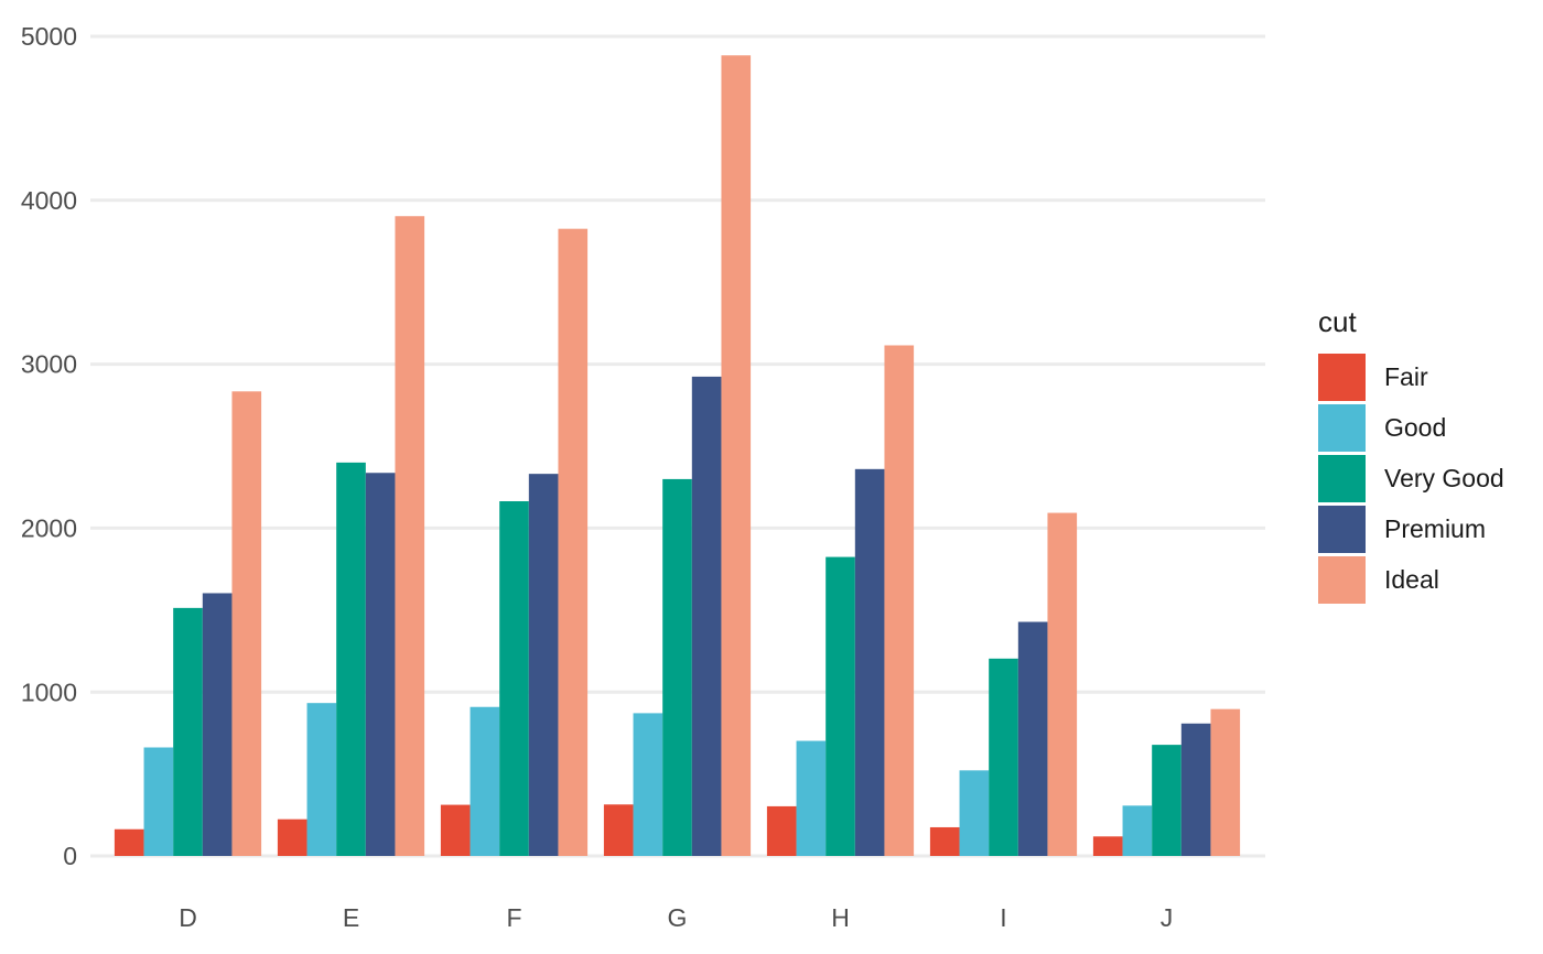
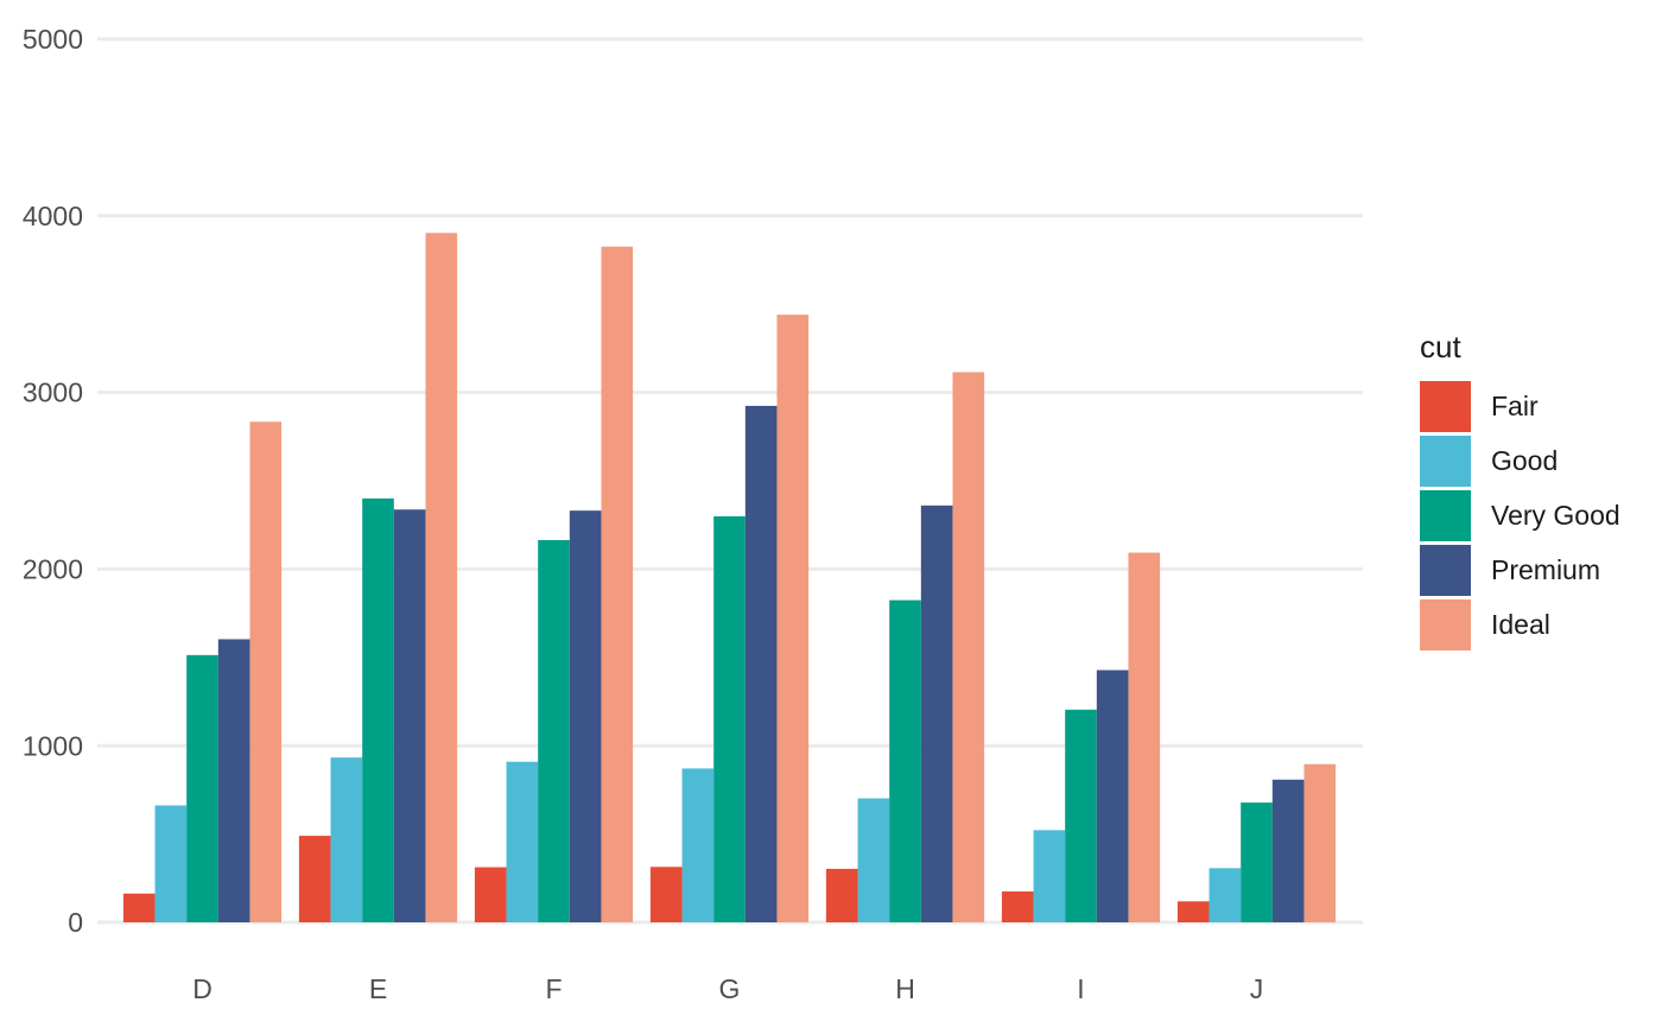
Fair/E: 220 -> 490
Ideal/G: 4880 -> 3440
